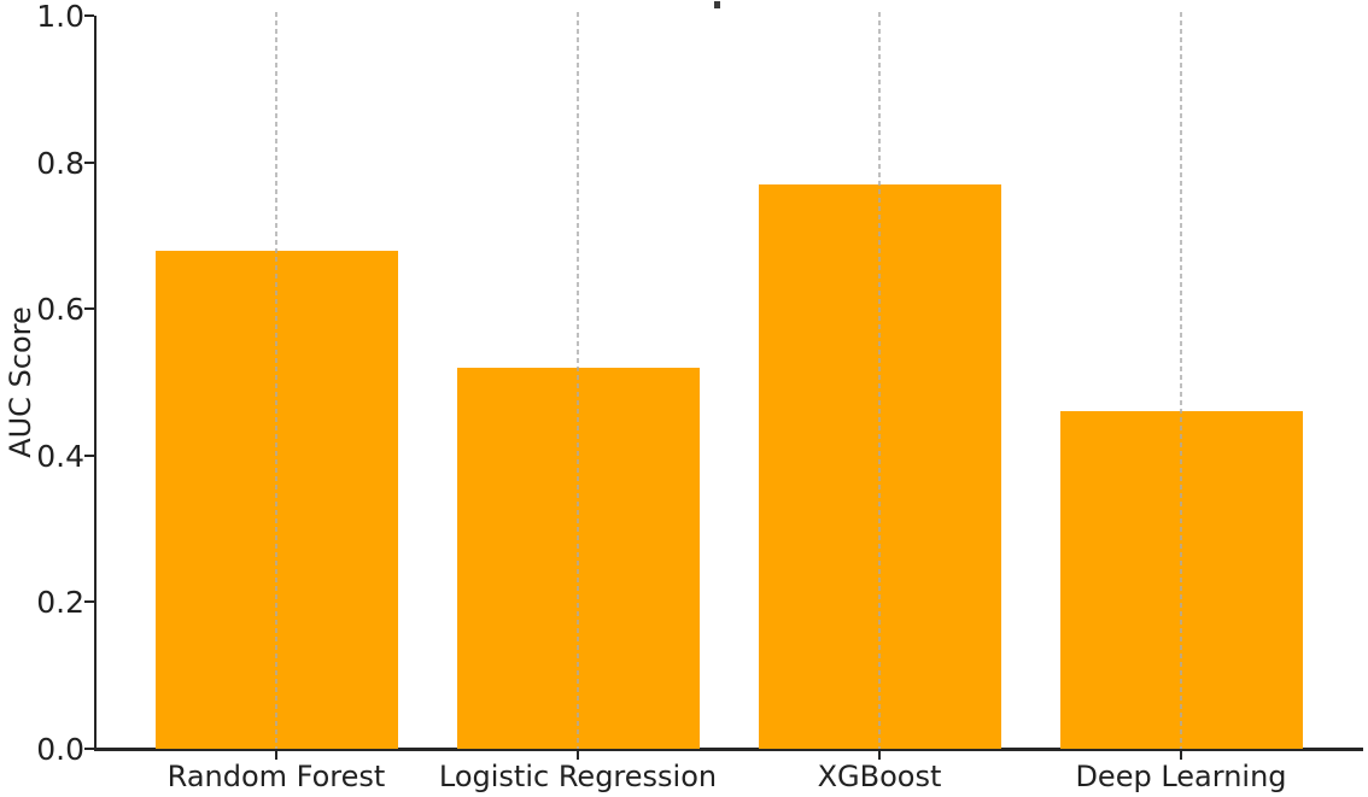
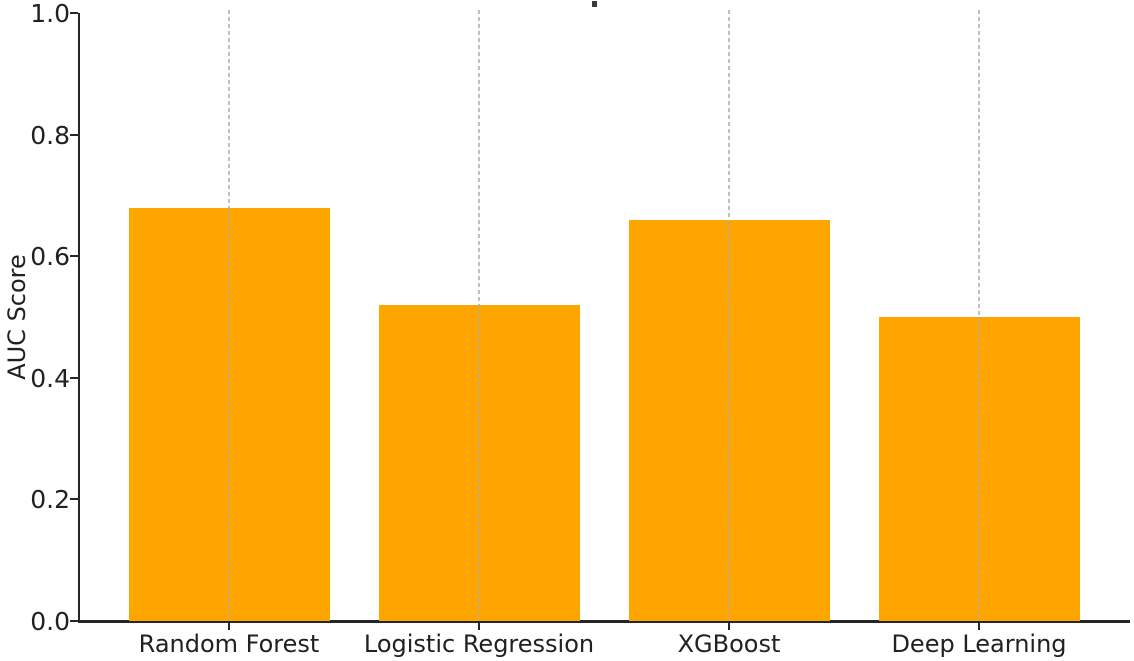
XGBoost: 0.77 -> 0.66
Deep Learning: 0.46 -> 0.50
